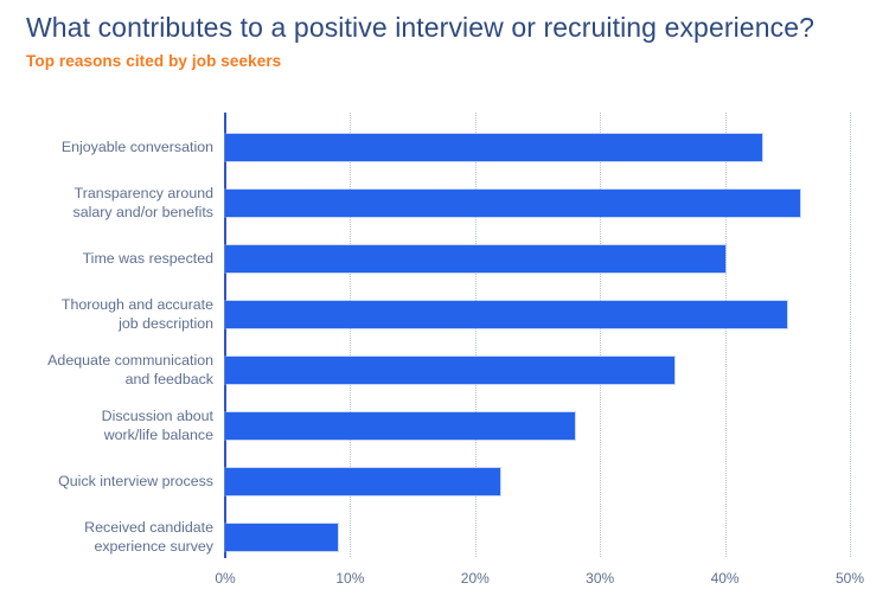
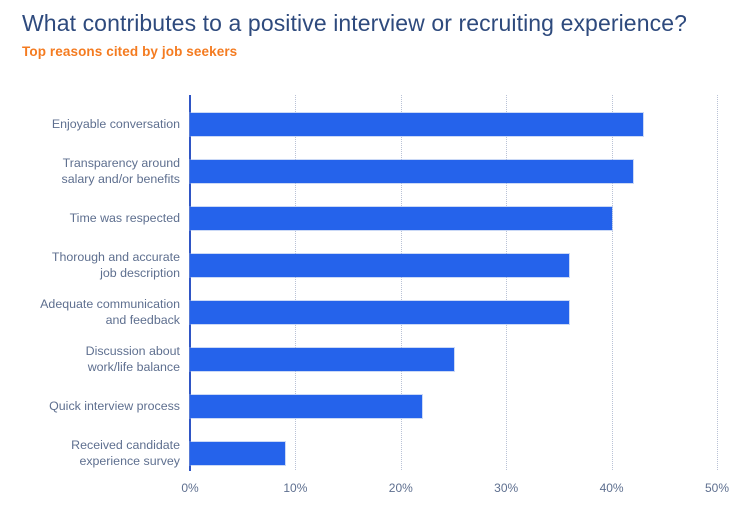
Transparency around salary and/or benefits: 46% -> 42%
Thorough and accurate job description: 45% -> 36%
Discussion about work/life balance: 28% -> 25%
